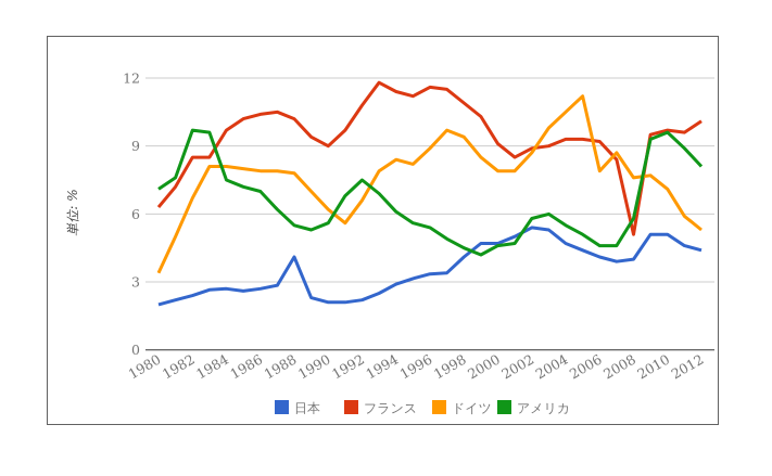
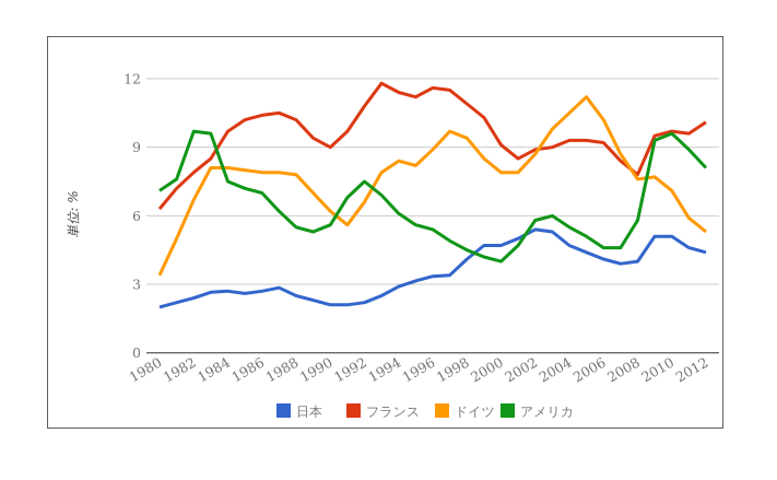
フランス/1982: 8.5 -> 7.9
日本/1988: 4.1 -> 2.5
アメリカ/2000: 4.6 -> 4.0
ドイツ/2006: 7.9 -> 10.2
フランス/2008: 5.1 -> 7.8
